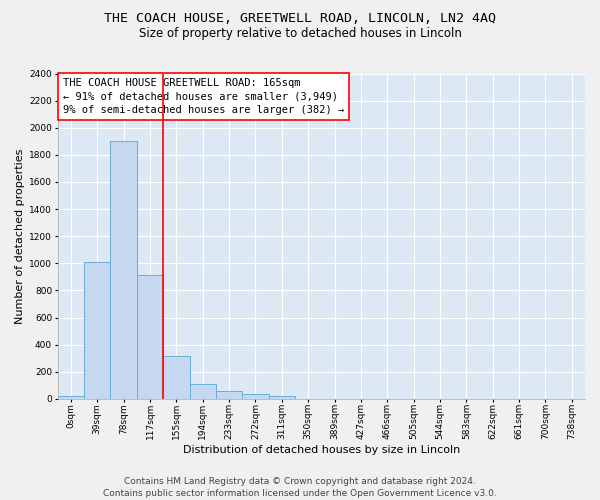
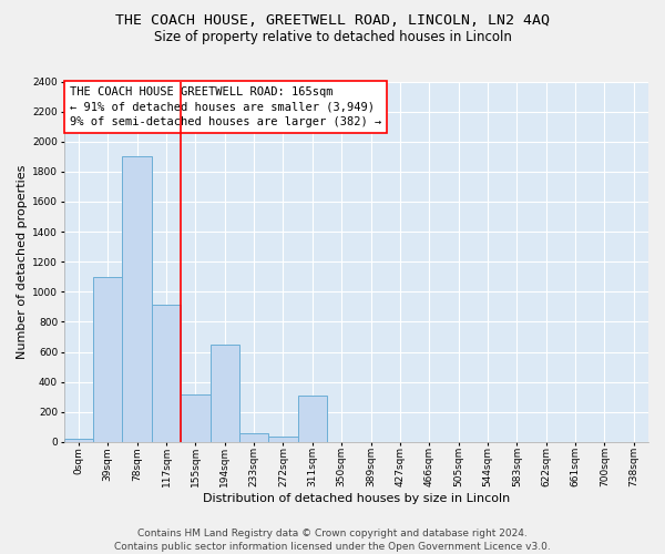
39sqm: 1010 -> 1100
194sqm: 110 -> 650
311sqm: 20 -> 310
